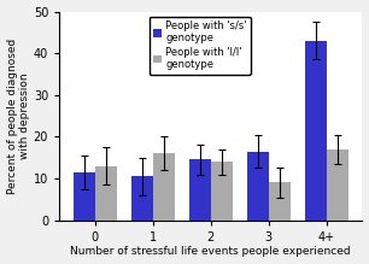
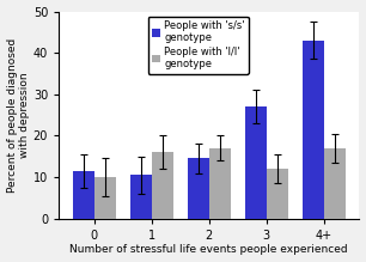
People with 'l/l' genotype/0: 13 -> 10
People with 'l/l' genotype/2: 14 -> 17
People with 's/s' genotype/3: 16.5 -> 27.0
People with 'l/l' genotype/3: 9 -> 12
